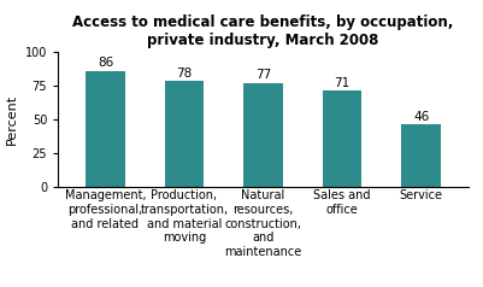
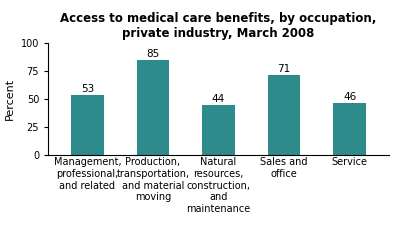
Management, professional, and related: 86 -> 53
Production, transportation, and material moving: 78 -> 85
Natural resources, construction, and maintenance: 77 -> 44
